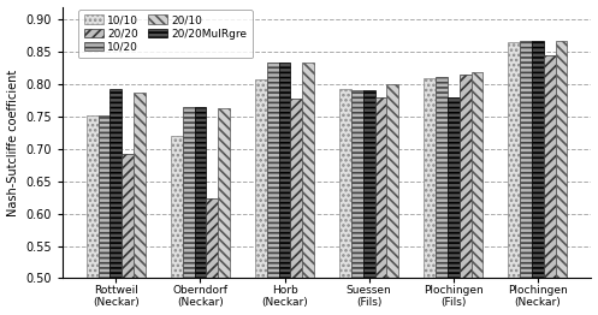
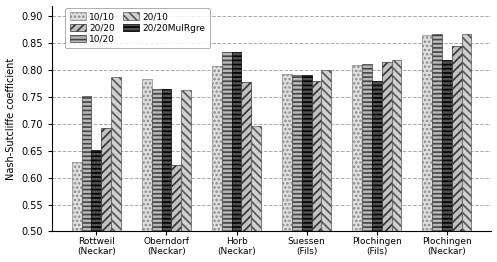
10/10/Rottweil (Neckar): 0.752 -> 0.630
20/20MulRgre/Rottweil (Neckar): 0.793 -> 0.652
10/10/Oberndorf (Neckar): 0.720 -> 0.784
20/10/Horb (Neckar): 0.834 -> 0.696
20/20MulRgre/Plochingen (Neckar): 0.868 -> 0.818
